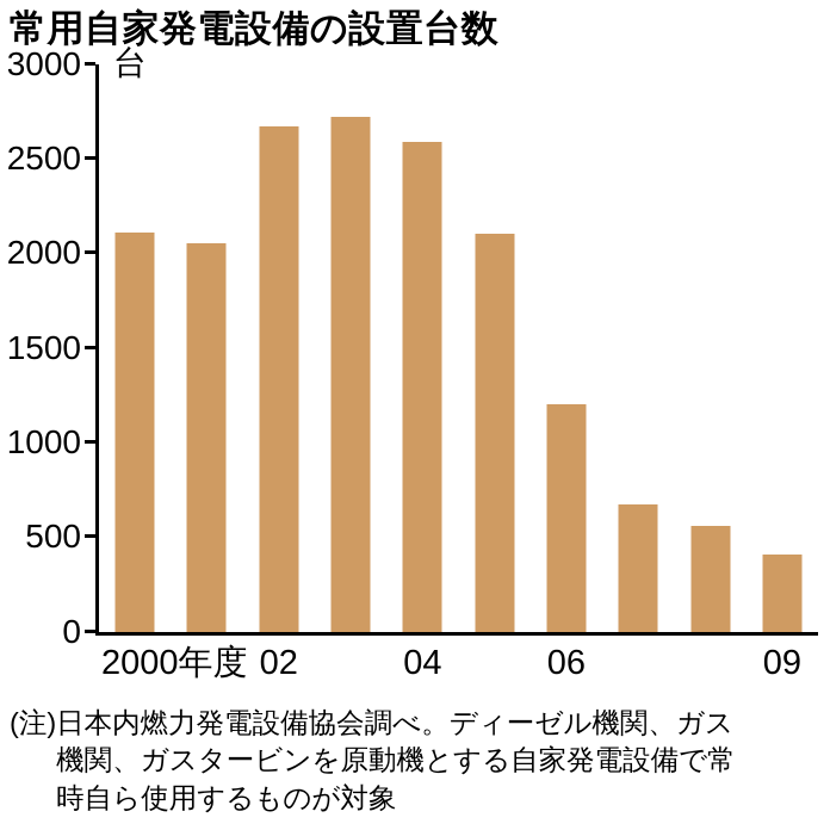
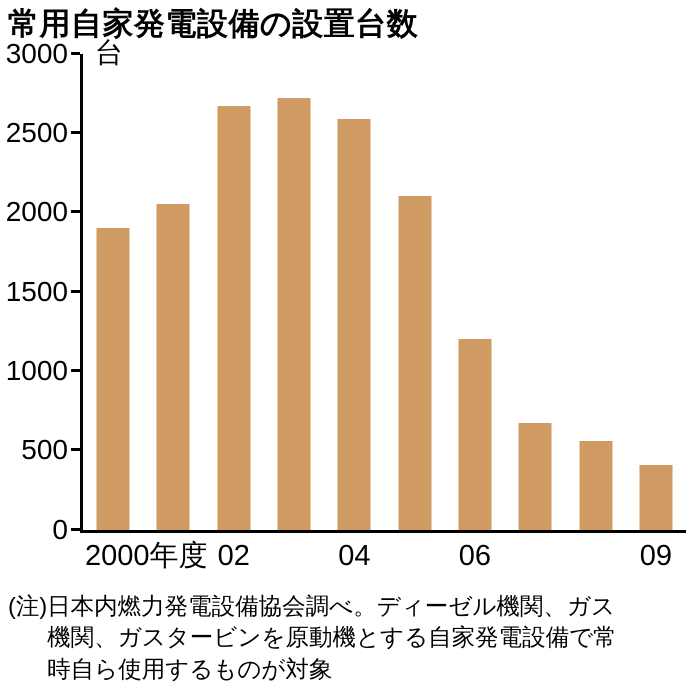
2000: 2110 -> 1900
